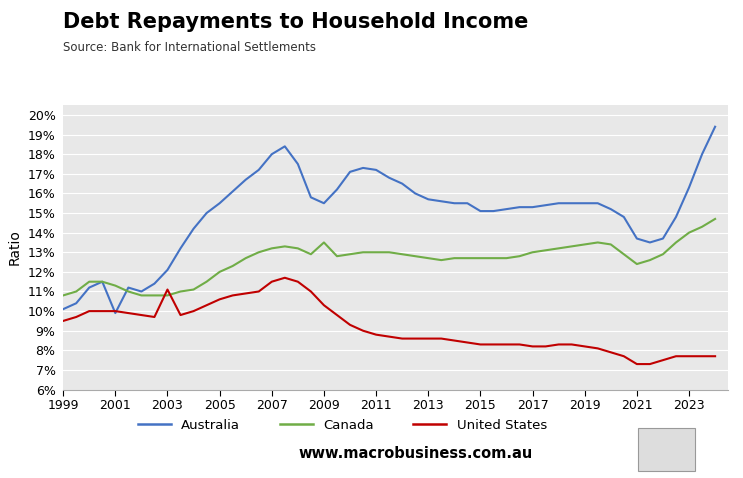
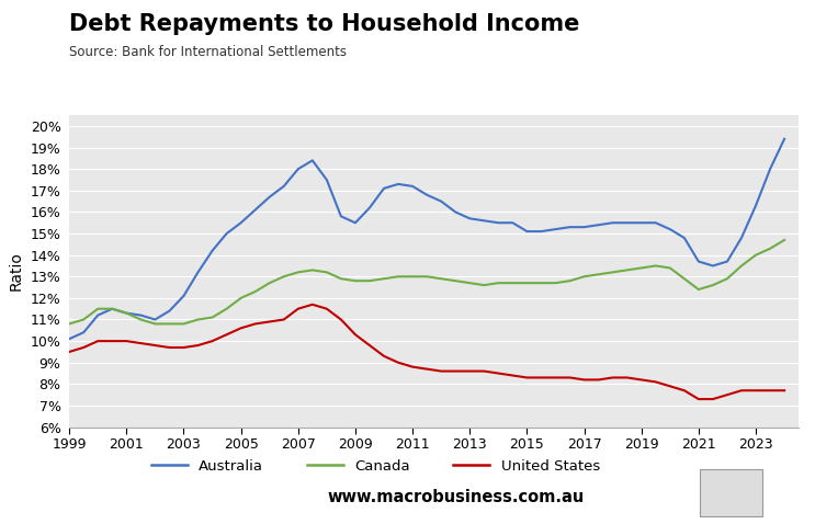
Australia/2001: 9.9% -> 11.3%
United States/2003: 11.1% -> 9.7%
Canada/2009: 13.5% -> 12.8%
